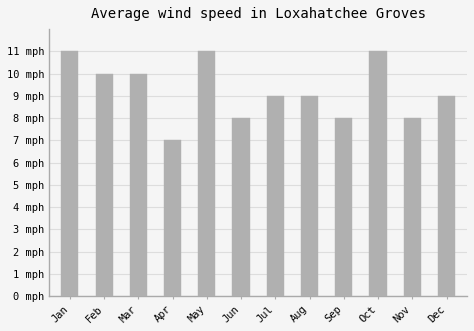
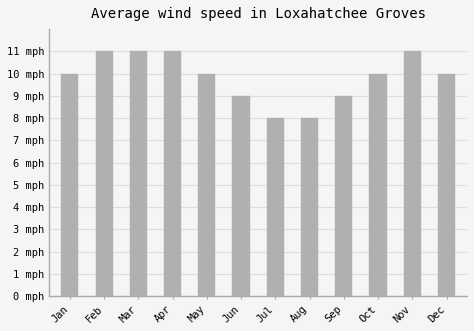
Jan: 11 mph -> 10 mph
Feb: 10 mph -> 11 mph
Mar: 10 mph -> 11 mph
Apr: 7 mph -> 11 mph
May: 11 mph -> 10 mph
Jun: 8 mph -> 9 mph
Jul: 9 mph -> 8 mph
Aug: 9 mph -> 8 mph
Sep: 8 mph -> 9 mph
Oct: 11 mph -> 10 mph
Nov: 8 mph -> 11 mph
Dec: 9 mph -> 10 mph
